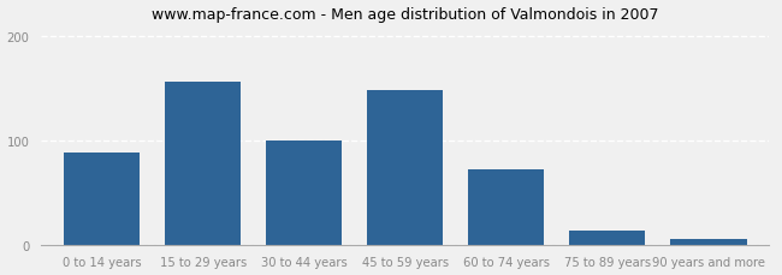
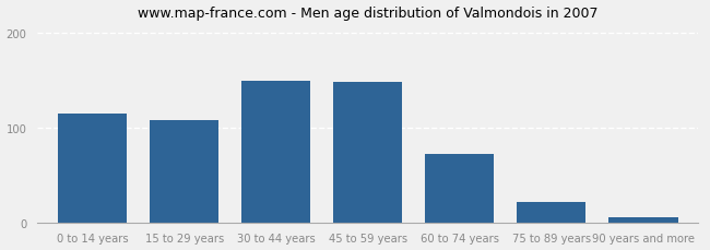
0 to 14 years: 88 -> 115
15 to 29 years: 156 -> 108
30 to 44 years: 100 -> 150
75 to 89 years: 14 -> 22
